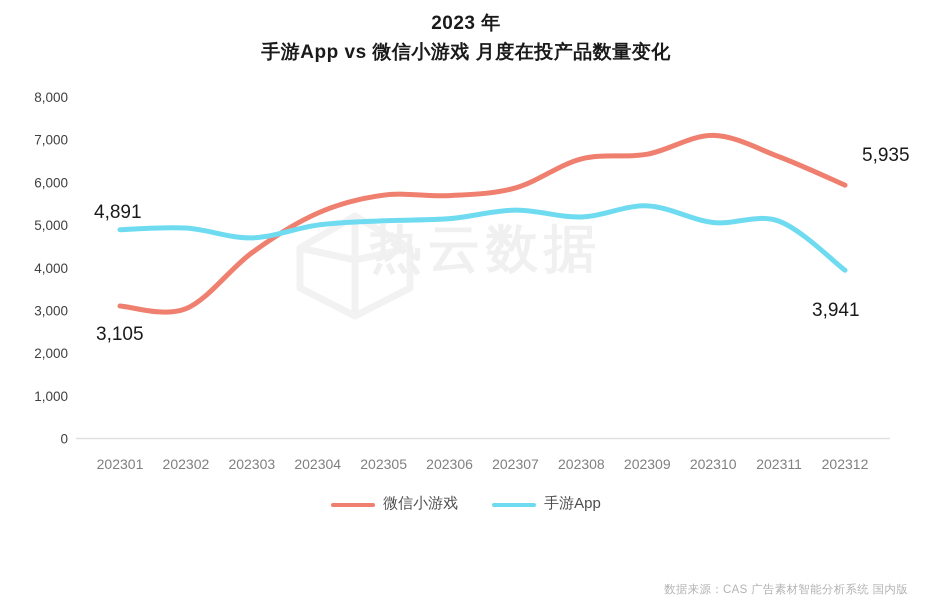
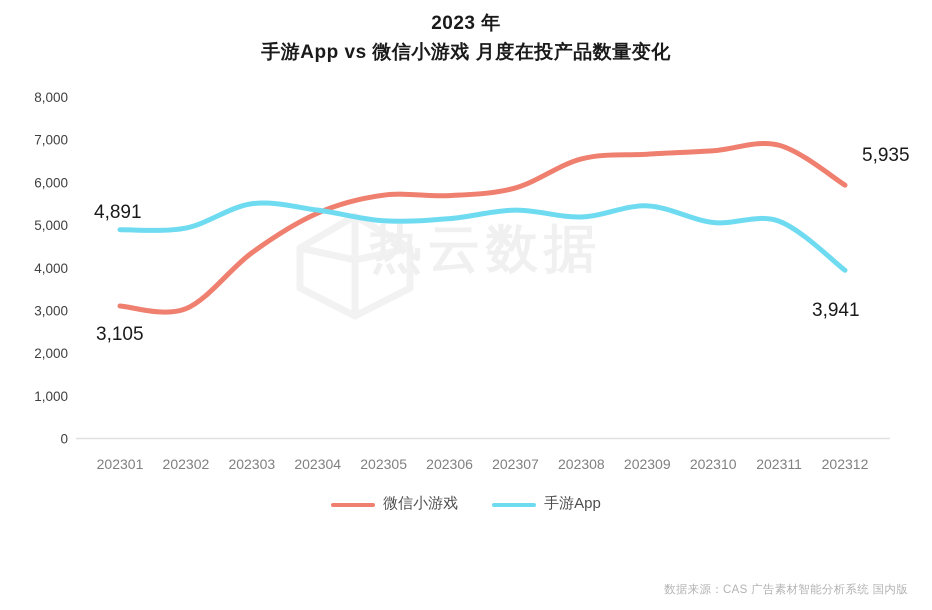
手游App/202303: 4700 -> 5500
手游App/202304: 5000 -> 5400
微信小游戏/202310: 7100 -> 6700
微信小游戏/202311: 6600 -> 6900
